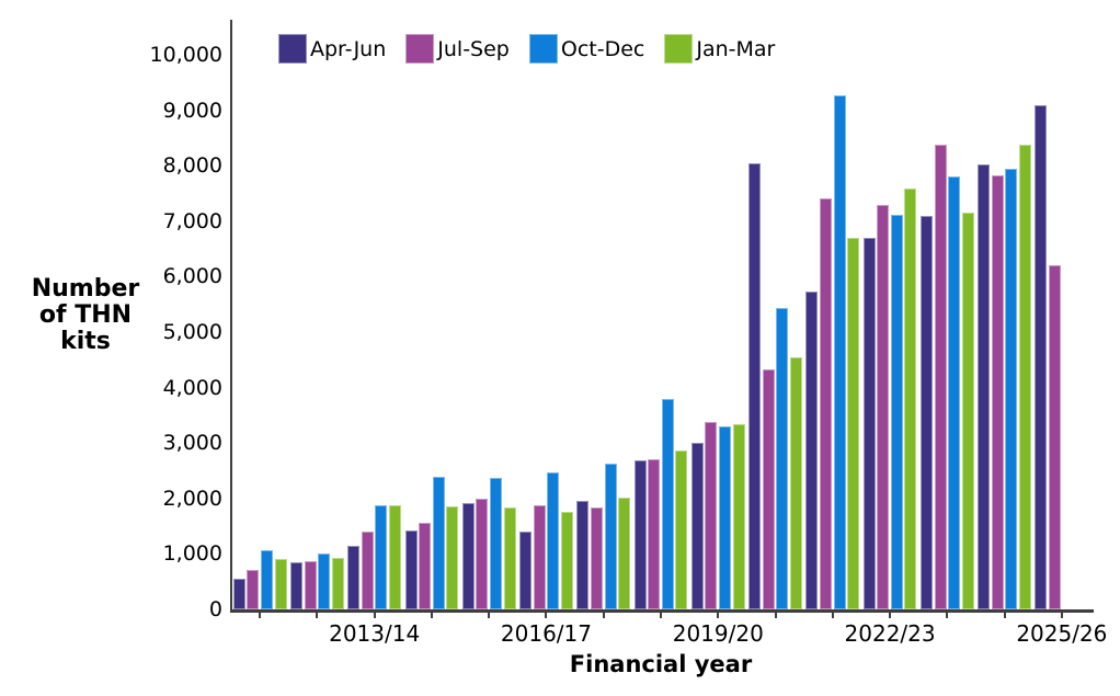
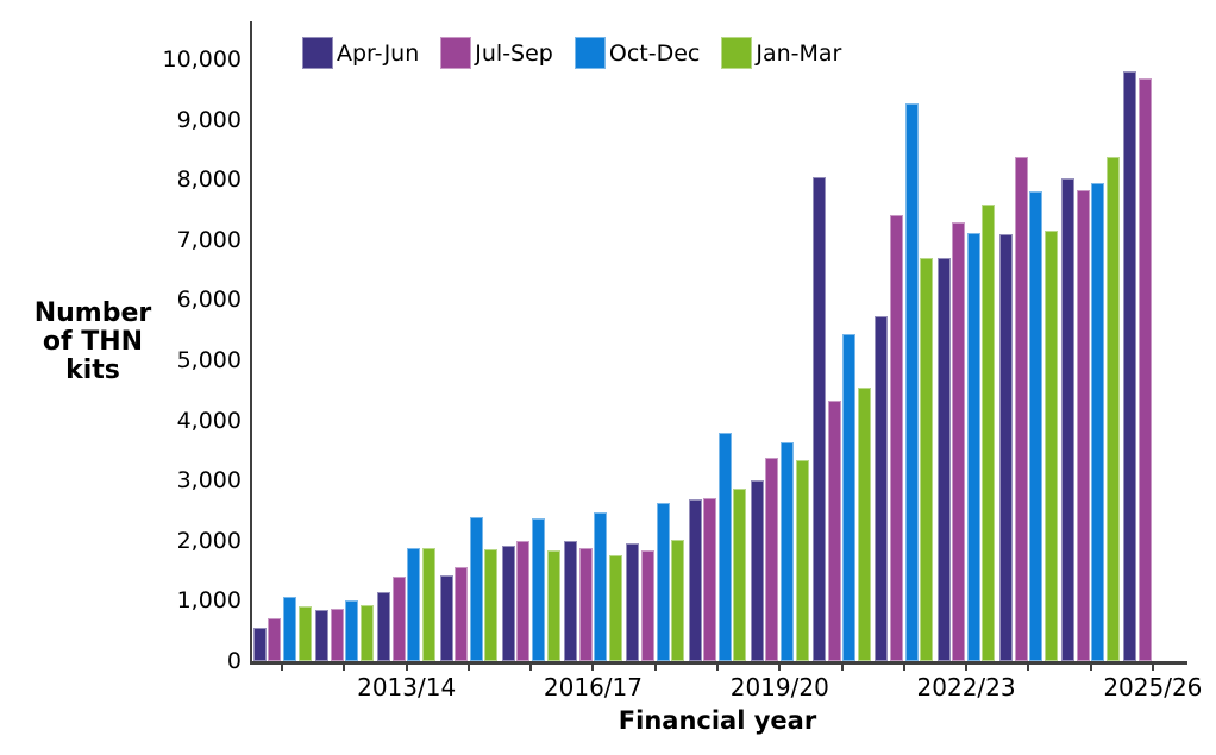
Apr-Jun/2016/17: 1400 -> 2000
Oct-Dec/2019/20: 3300 -> 3600
Apr-Jun/2025/26: 9100 -> 9800
Jul-Sep/2025/26: 6200 -> 9700
